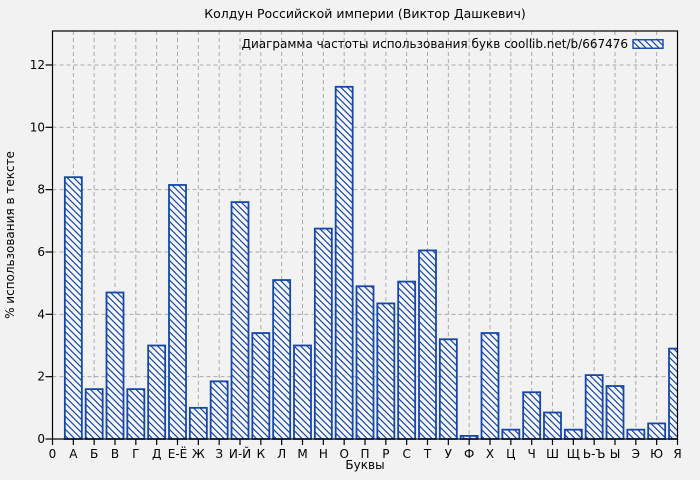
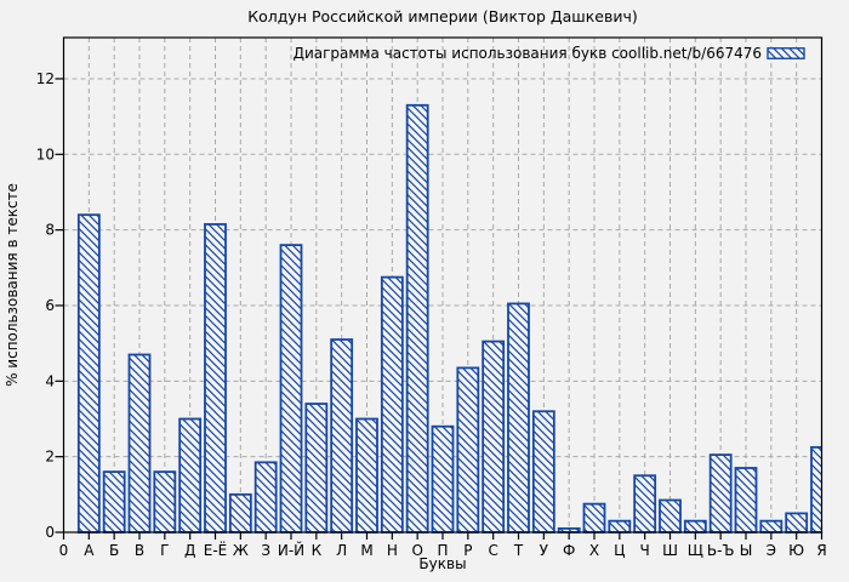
П: 4.9 -> 2.8
Х: 3.4 -> 0.8
Я: 2.9 -> 2.2
